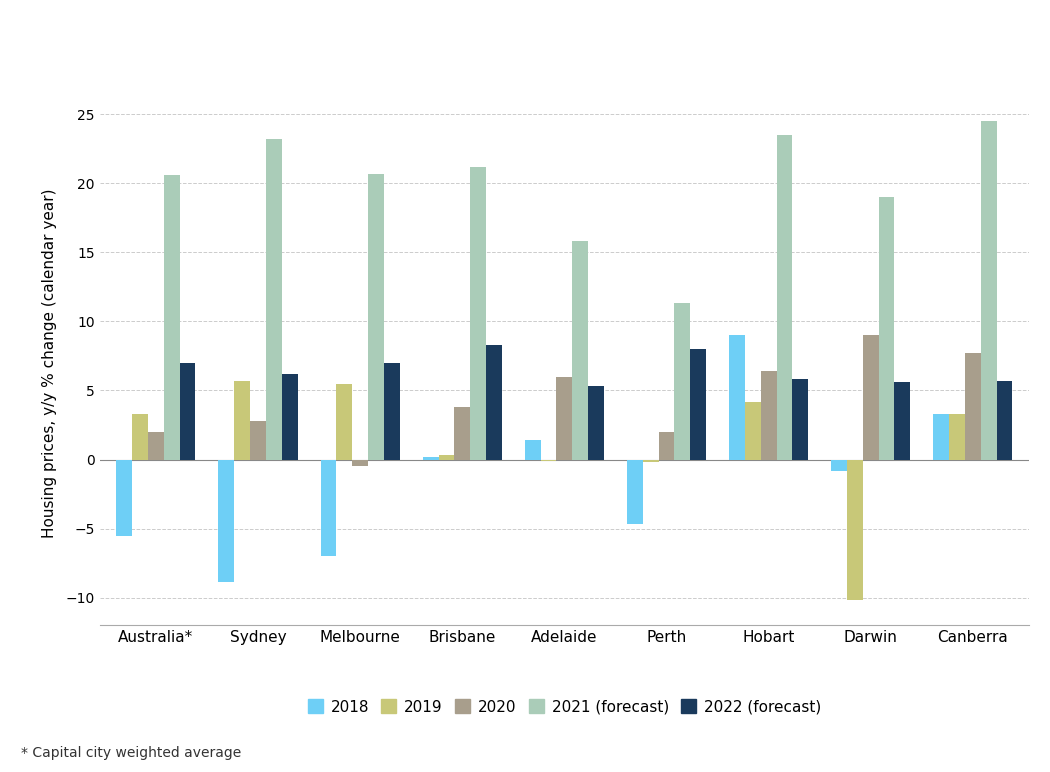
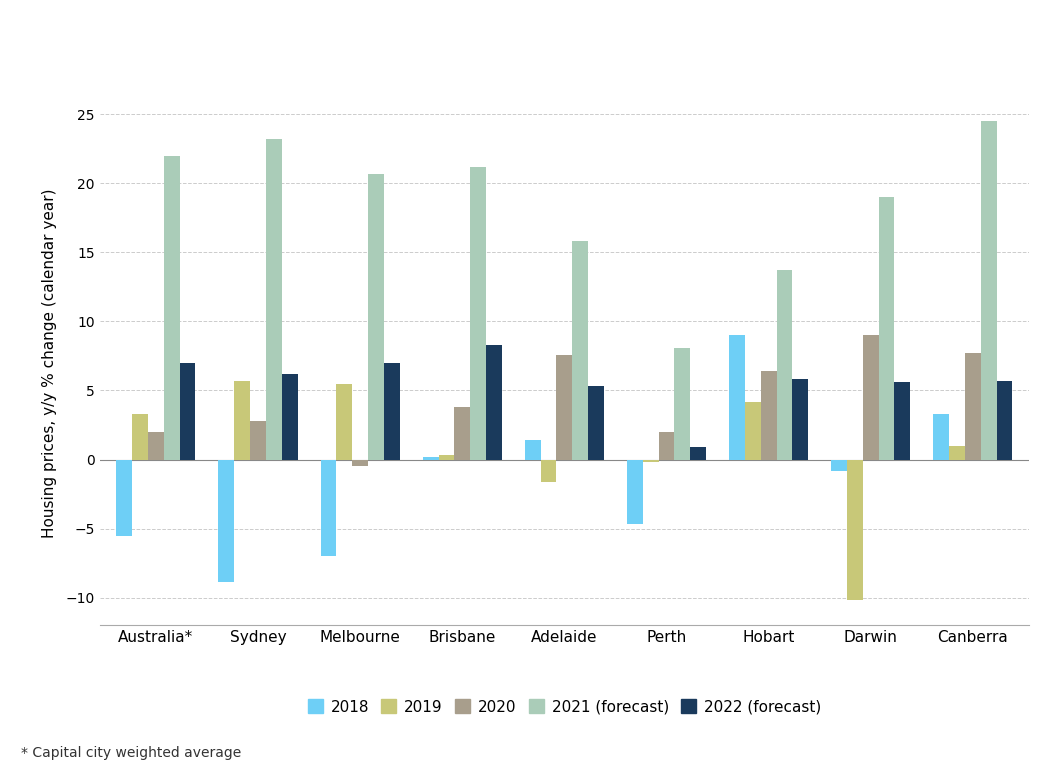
2021 (forecast)/Australia*: 20.6 -> 22.0
2019/Adelaide: -0.1 -> -1.6
2020/Adelaide: 6.0 -> 7.6
2021 (forecast)/Perth: 11.3 -> 8.1
2022 (forecast)/Perth: 8.0 -> 0.9
2021 (forecast)/Hobart: 23.5 -> 13.7
2019/Canberra: 3.3 -> 1.0
